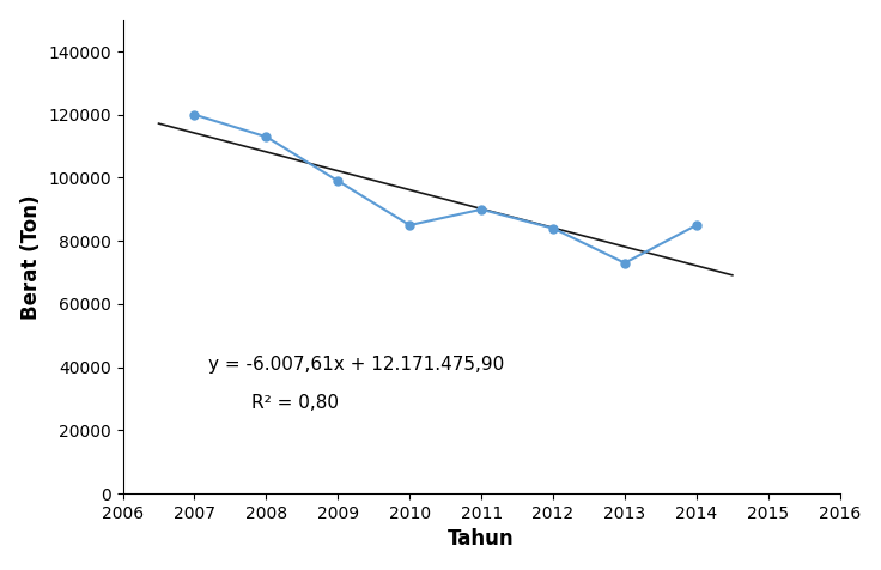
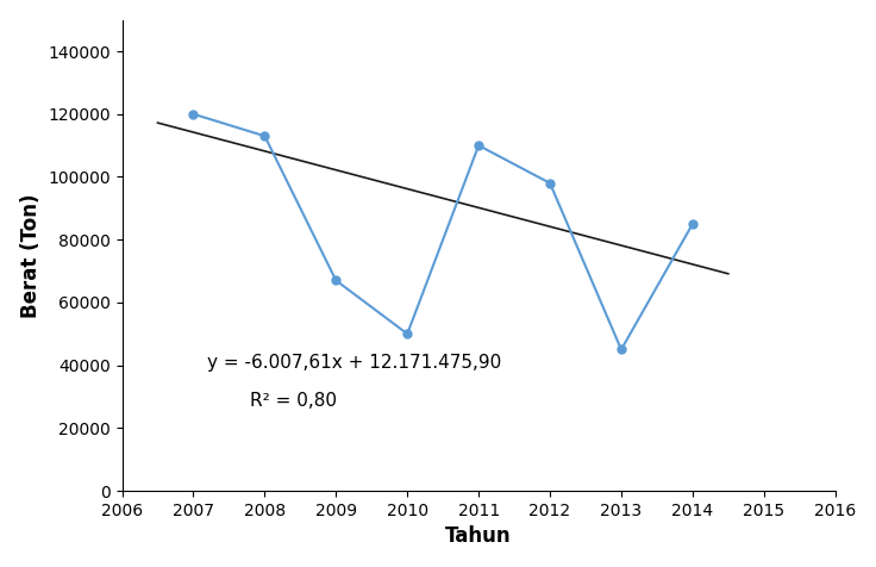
2009: 99000 -> 67000
2010: 85000 -> 50000
2011: 90000 -> 110000
2012: 84000 -> 98000
2013: 73000 -> 45000
